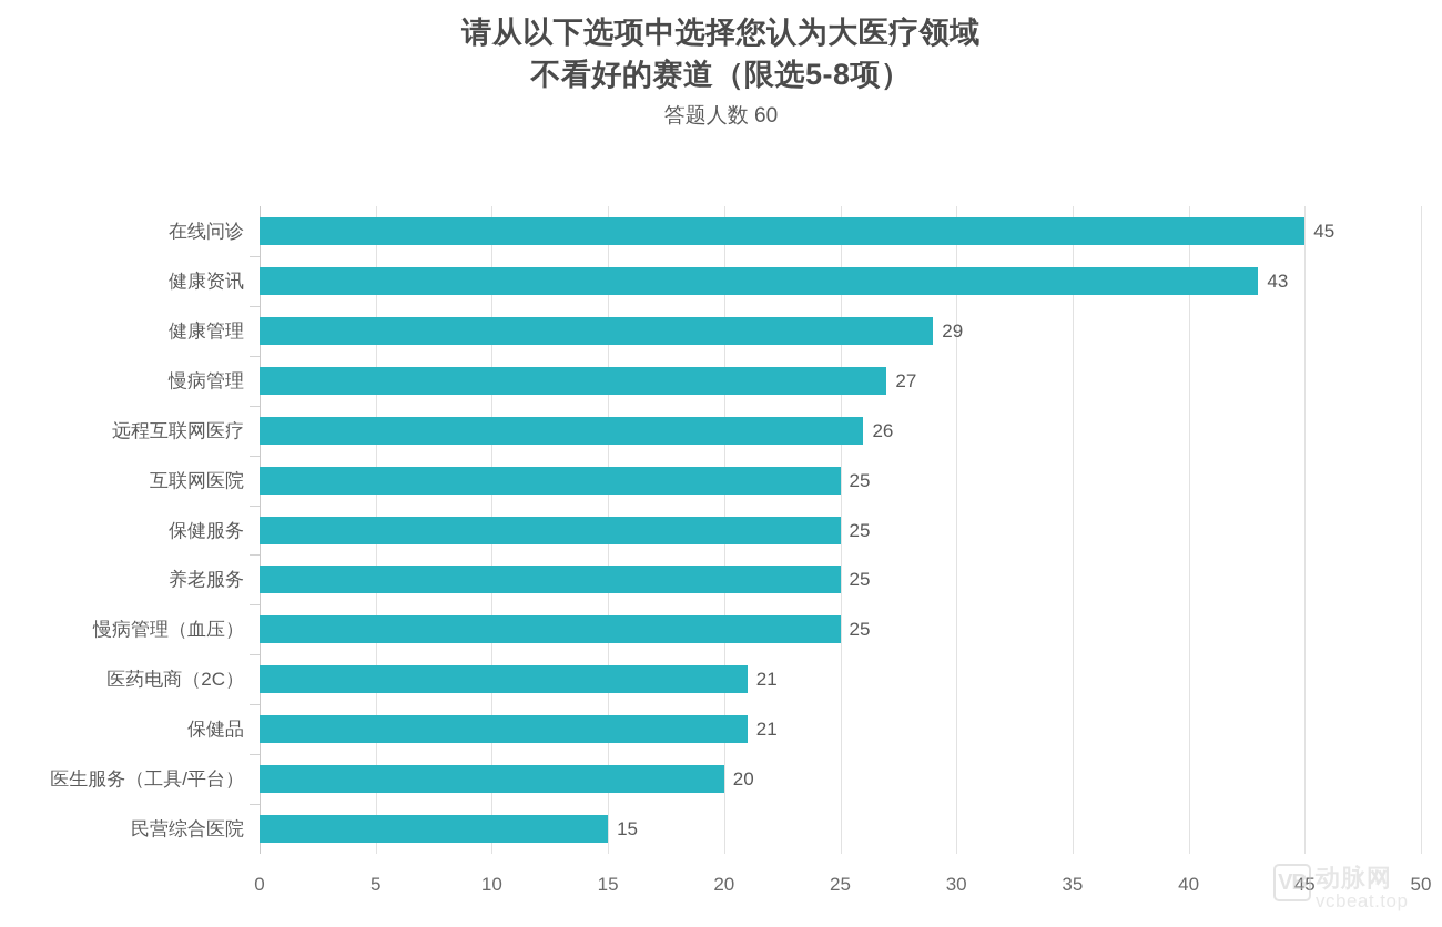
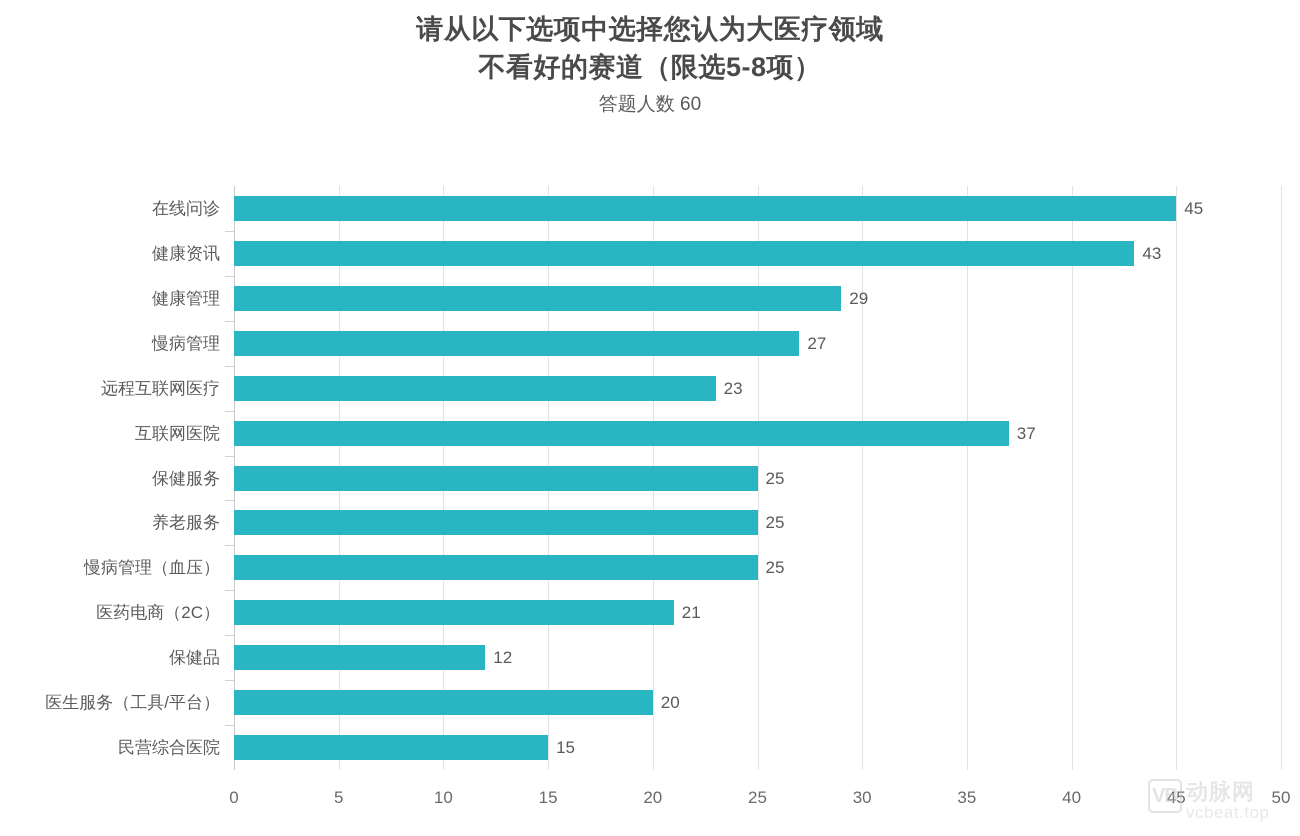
远程互联网医疗: 26 -> 23
互联网医院: 25 -> 37
保健品: 21 -> 12
